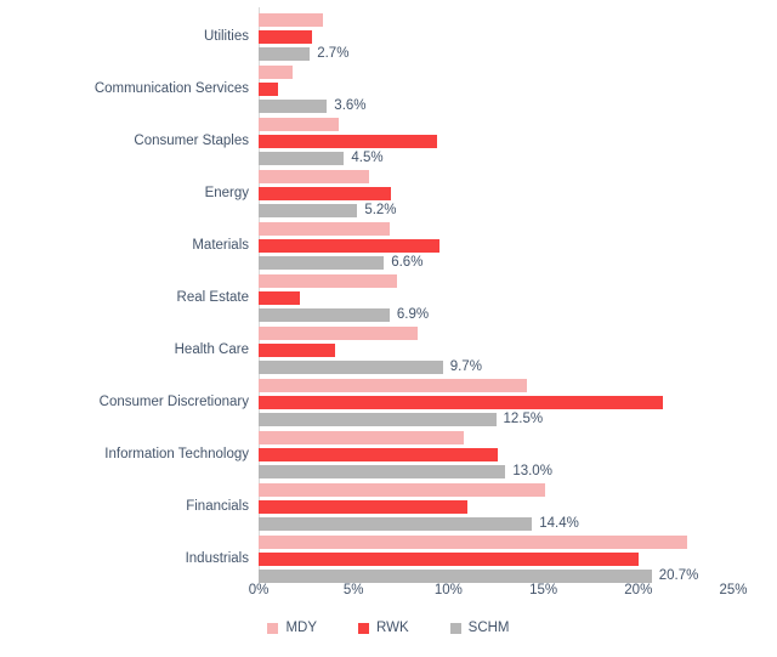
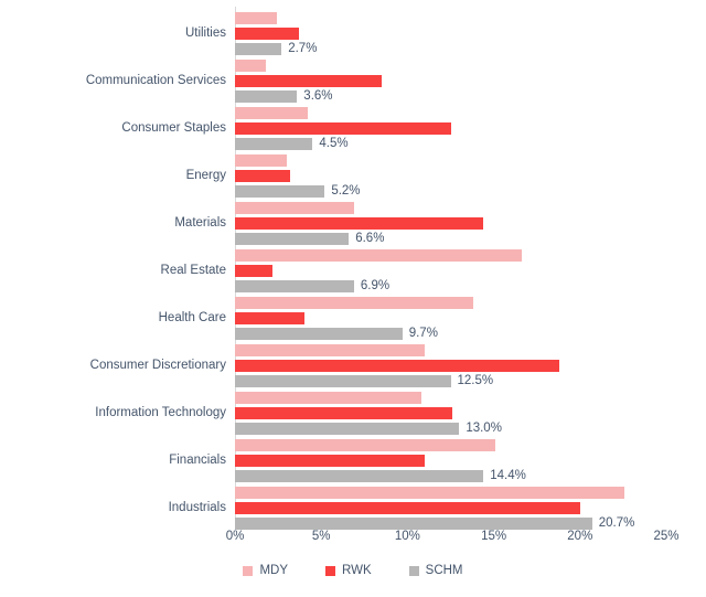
MDY/Utilities: 3.4% -> 2.4%
RWK/Utilities: 2.8% -> 3.7%
RWK/Communication Services: 1.0% -> 8.5%
RWK/Consumer Staples: 9.4% -> 12.5%
MDY/Energy: 5.8% -> 3.0%
RWK/Energy: 7.0% -> 3.2%
RWK/Materials: 9.5% -> 14.4%
MDY/Real Estate: 7.3% -> 16.6%
MDY/Health Care: 8.4% -> 13.8%
MDY/Consumer Discretionary: 14.1% -> 11.0%
RWK/Consumer Discretionary: 21.3% -> 18.8%
